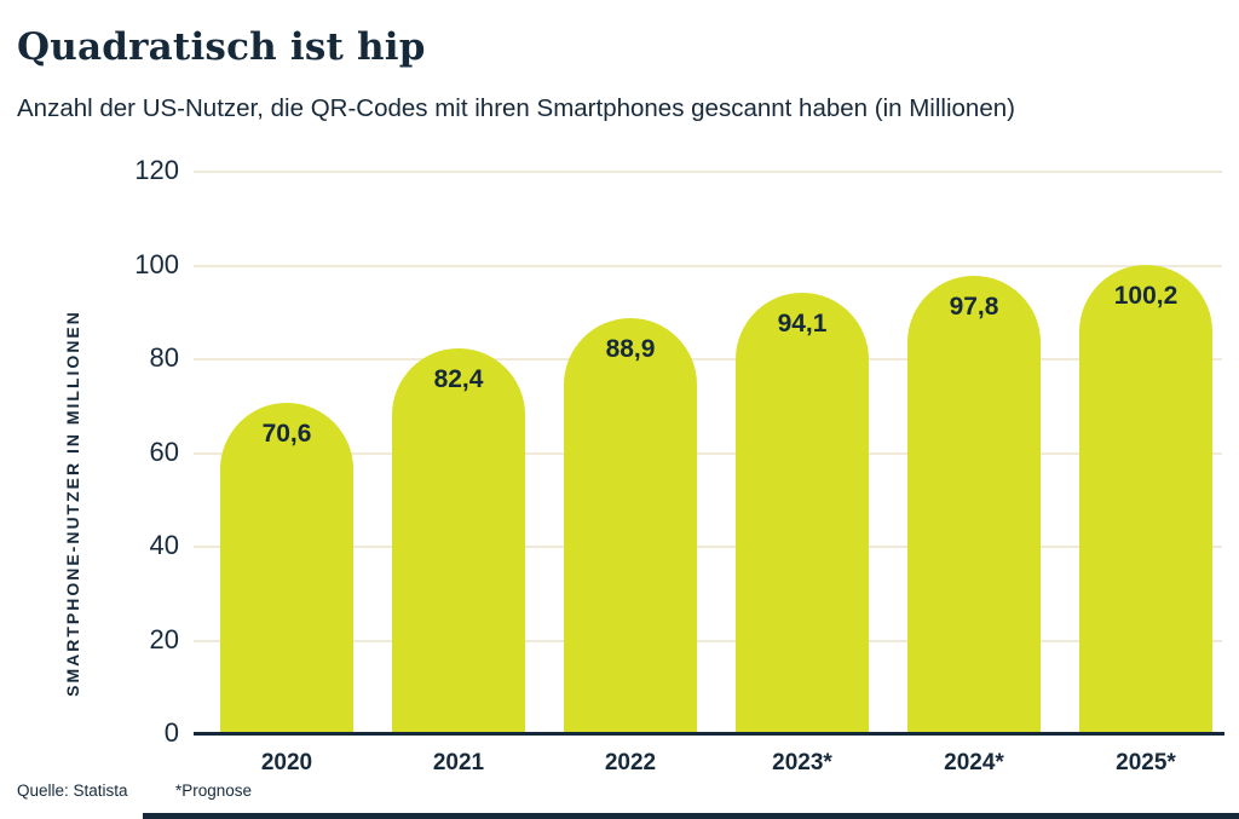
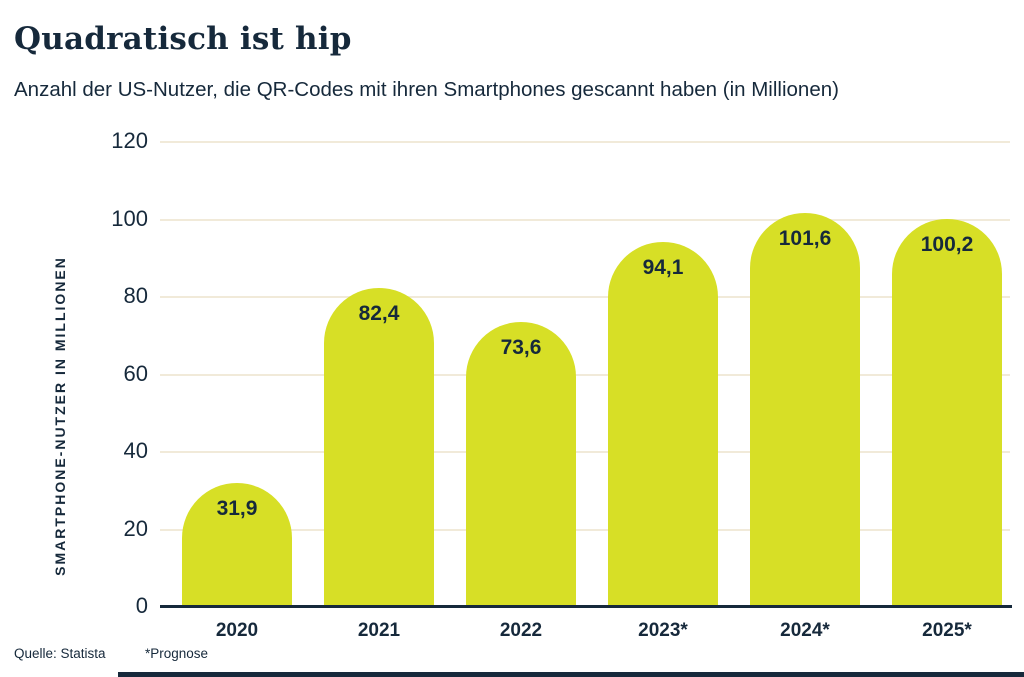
2020: 70,6 -> 31,9
2022: 88,9 -> 73,6
2024*: 97,8 -> 101,6
